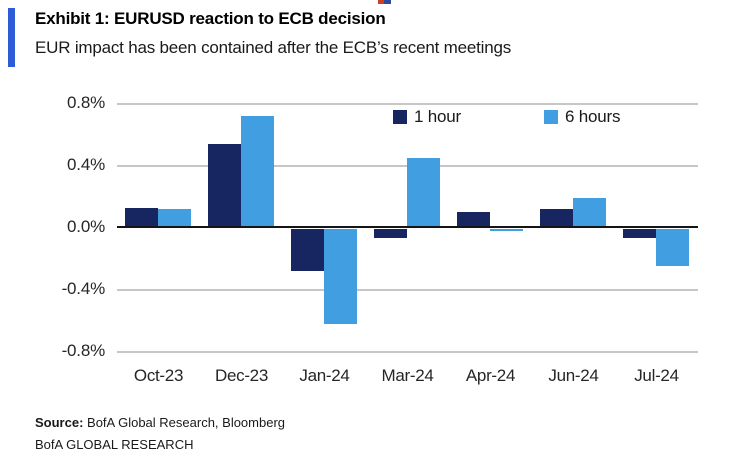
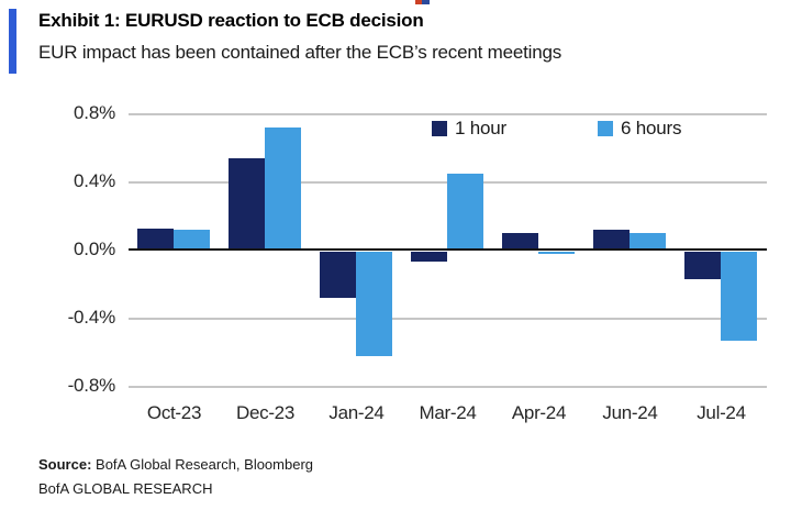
6 hours/Jun-24: 0.19% -> 0.10%
1 hour/Jul-24: -0.06% -> -0.16%
6 hours/Jul-24: -0.24% -> -0.52%
